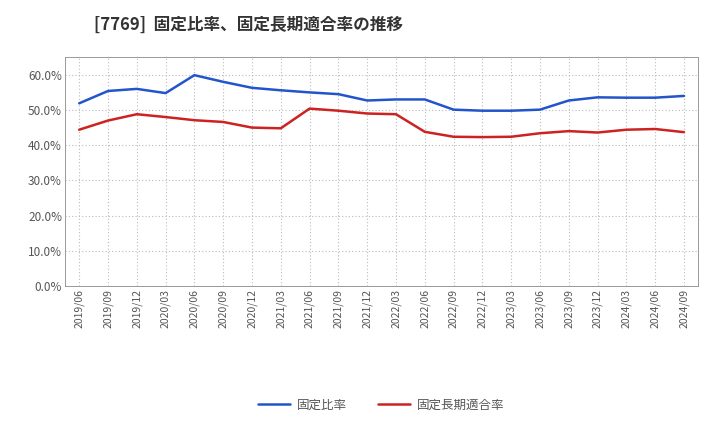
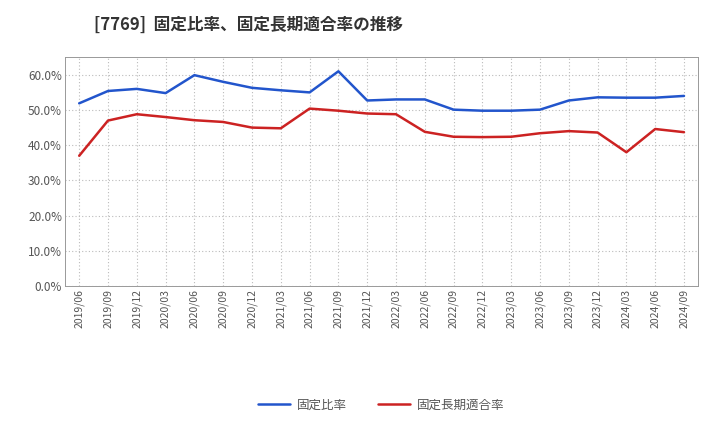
固定長期適合率/2019/06: 44.4% -> 37.0%
固定比率/2021/09: 54.5% -> 61.0%
固定長期適合率/2024/03: 44.4% -> 38.0%
